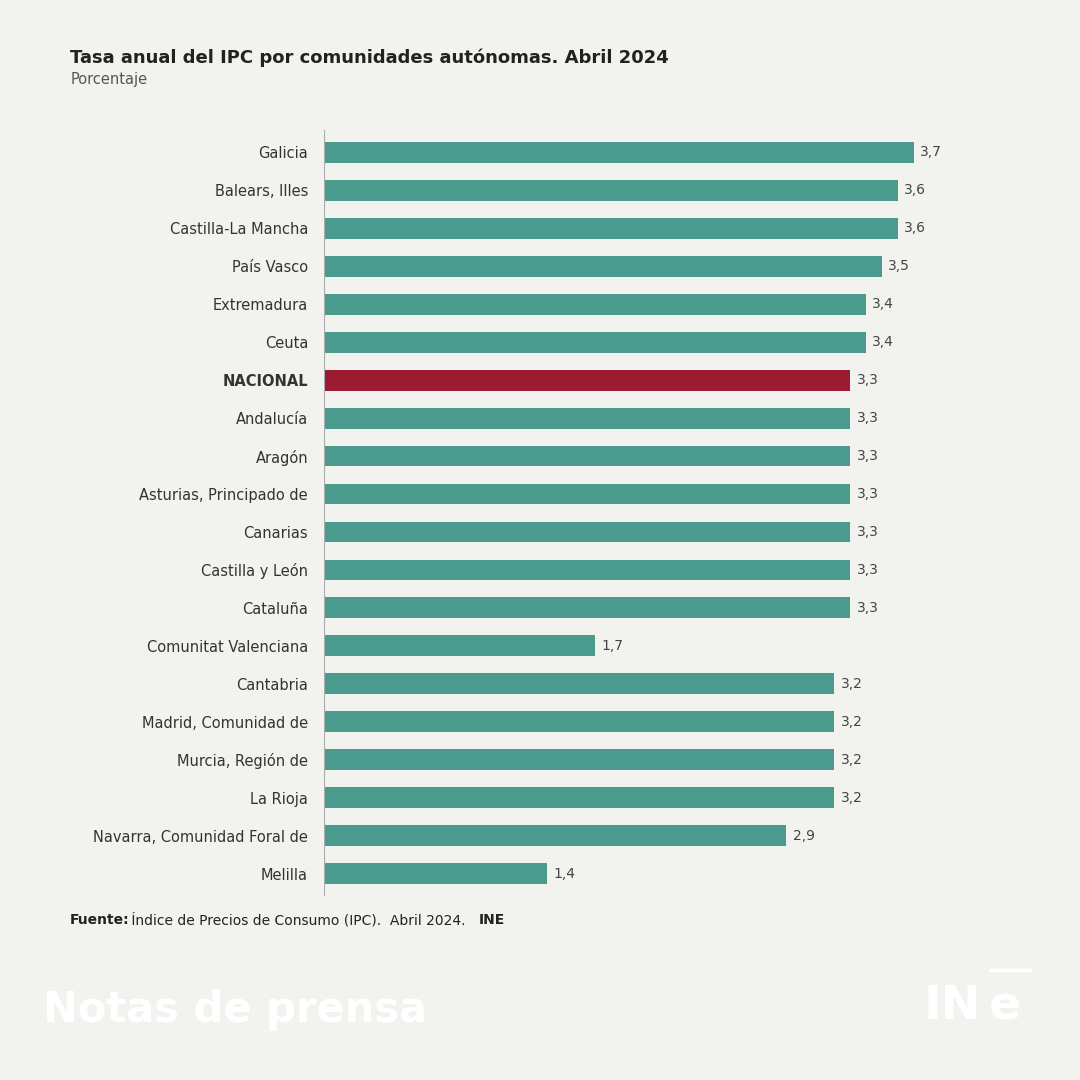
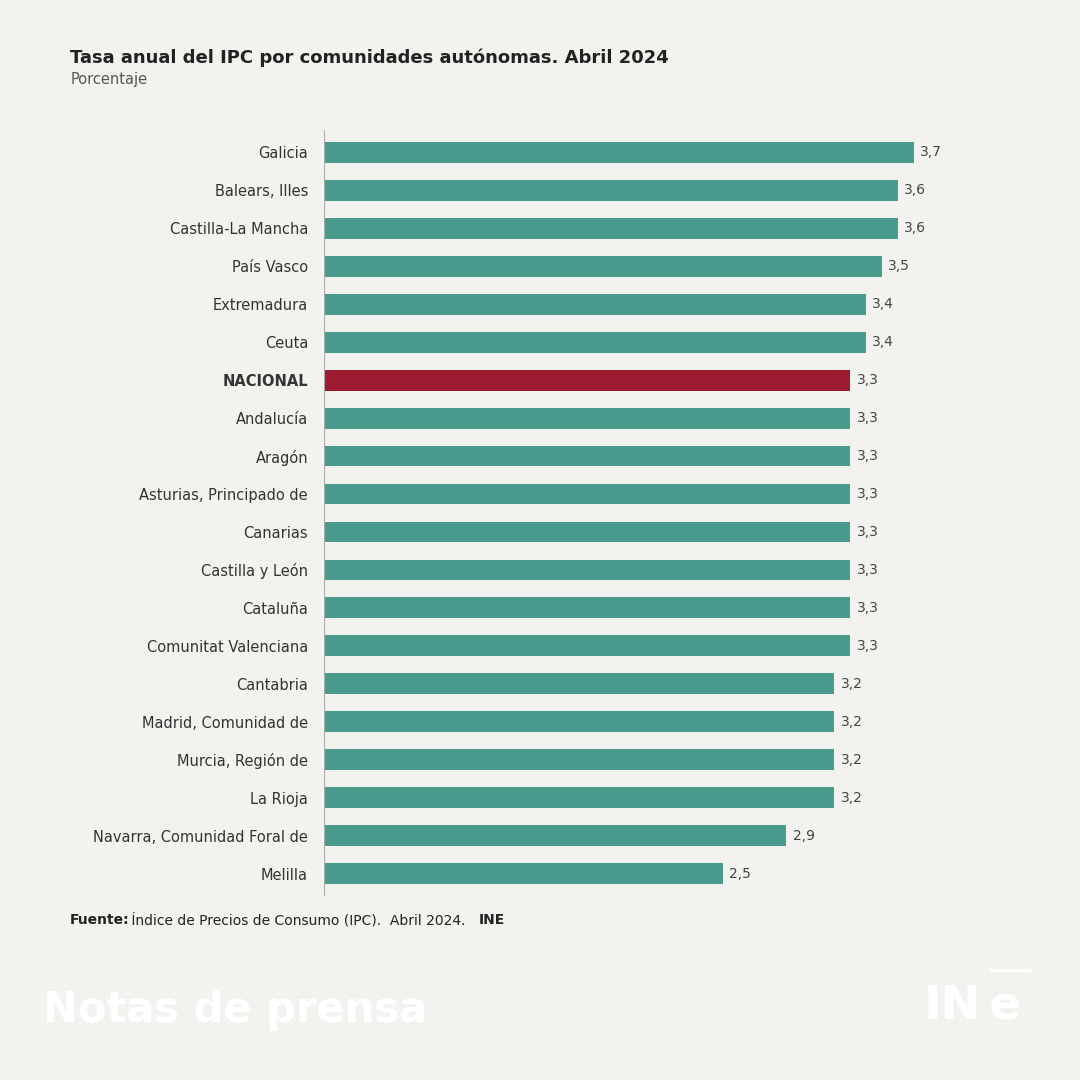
Comunitat Valenciana: 1,7 -> 3,3
Melilla: 1,4 -> 2,5
